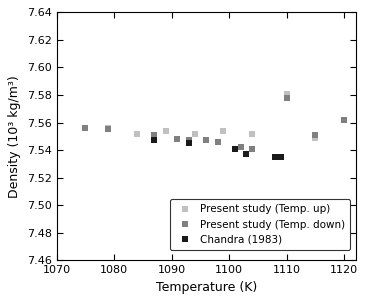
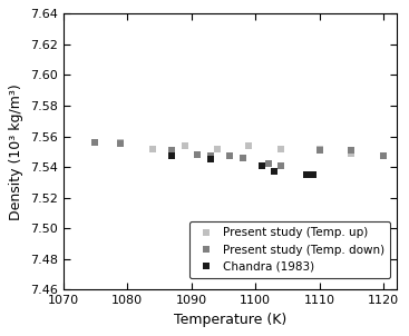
Present study (Temp. up)/1110: 7.581 -> 7.552
Present study (Temp. down)/1110: 7.578 -> 7.551
Present study (Temp. down)/1120: 7.562 -> 7.547
